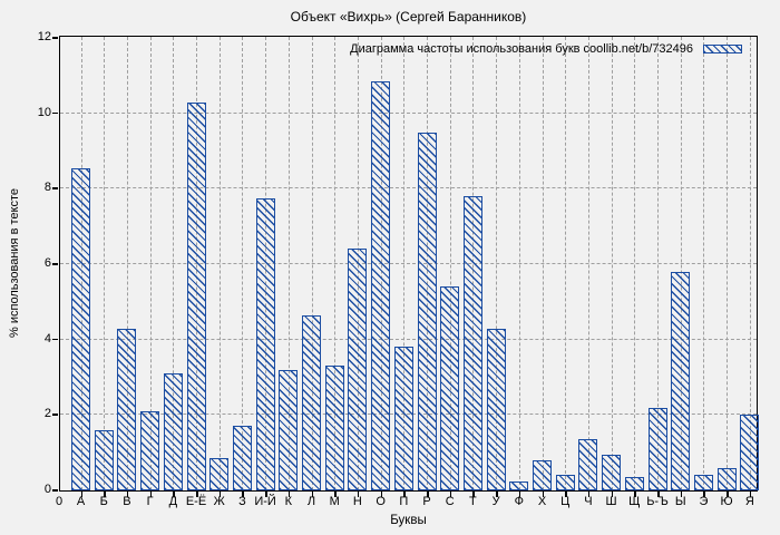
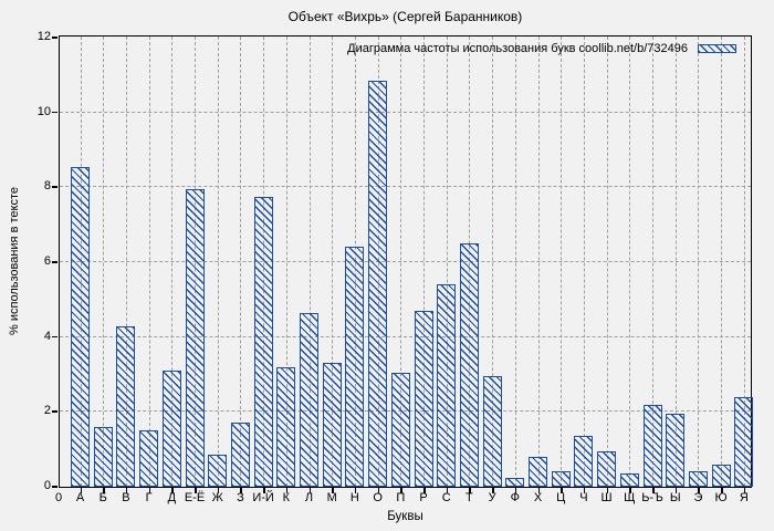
Г: 2.1 -> 1.5
Е-Ё: 10.3 -> 8.0
П: 3.8 -> 3.0
Р: 9.5 -> 4.7
Т: 7.8 -> 6.5
У: 4.3 -> 3.0
Ы: 5.8 -> 1.9
Я: 2.0 -> 2.4
